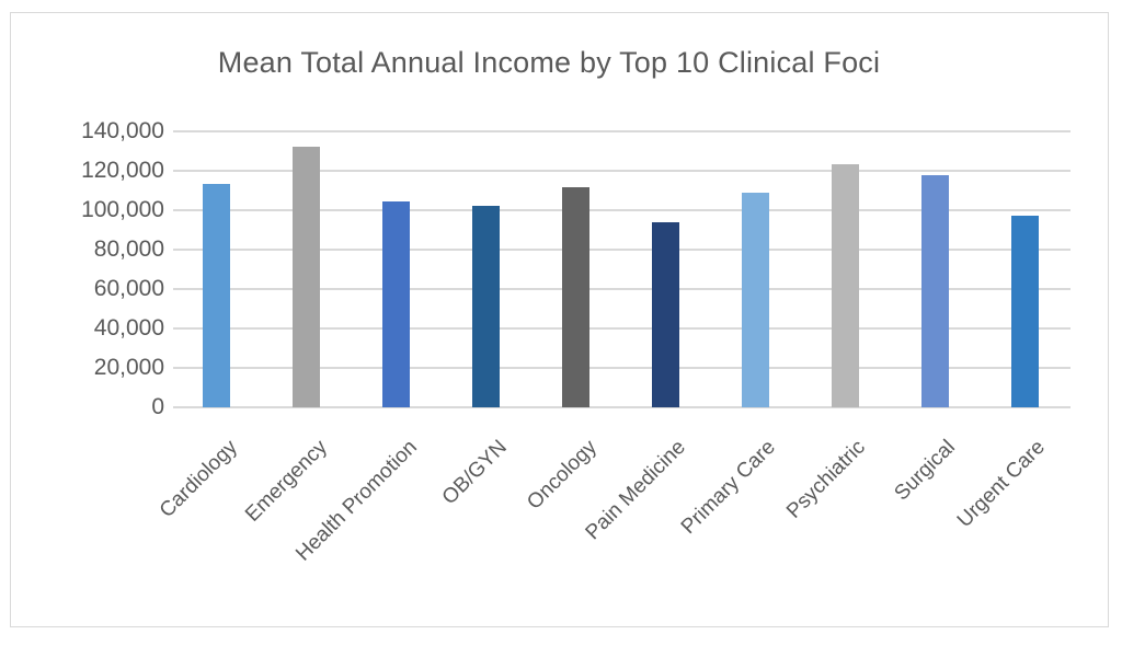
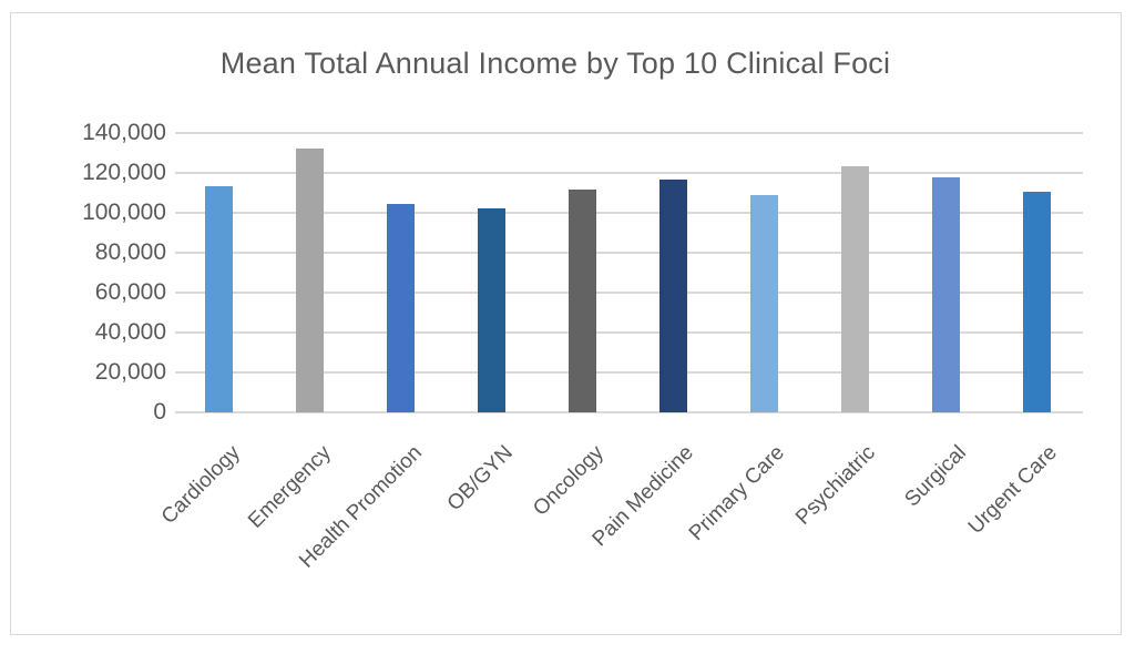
Pain Medicine: 94000 -> 116000
Urgent Care: 97000 -> 111000
